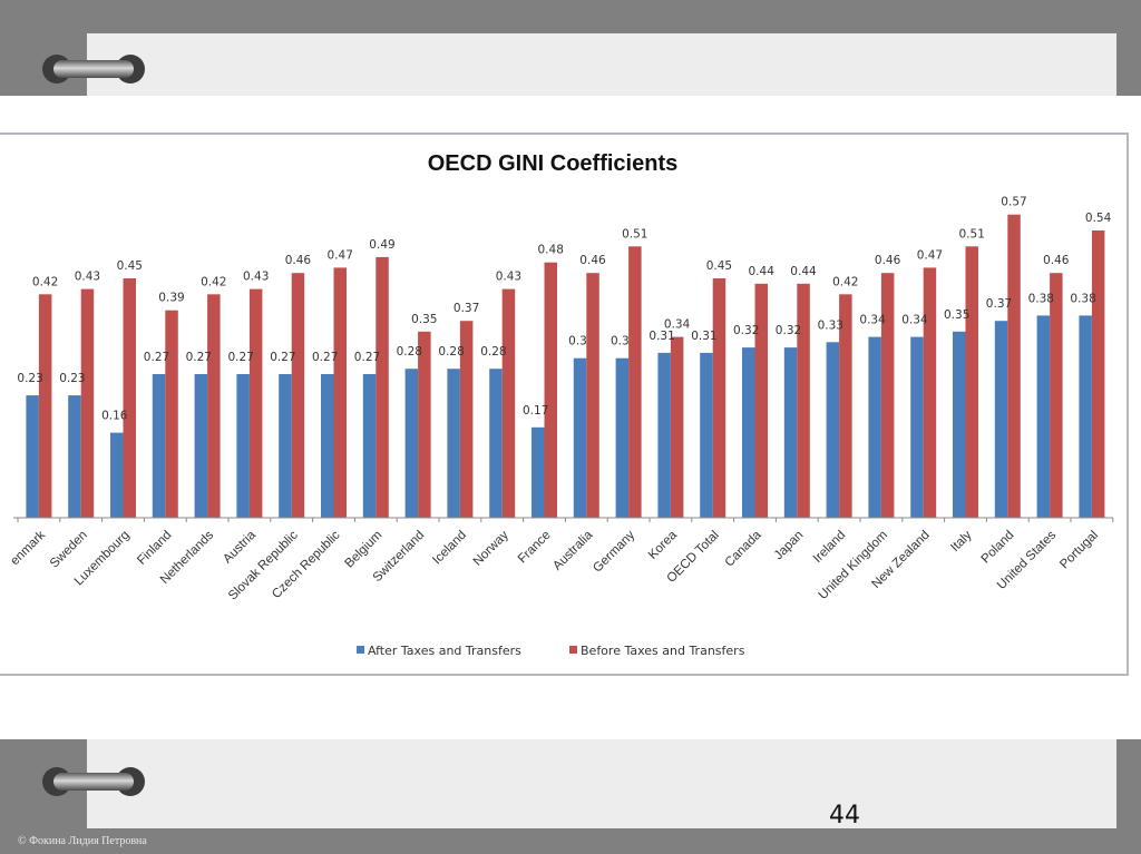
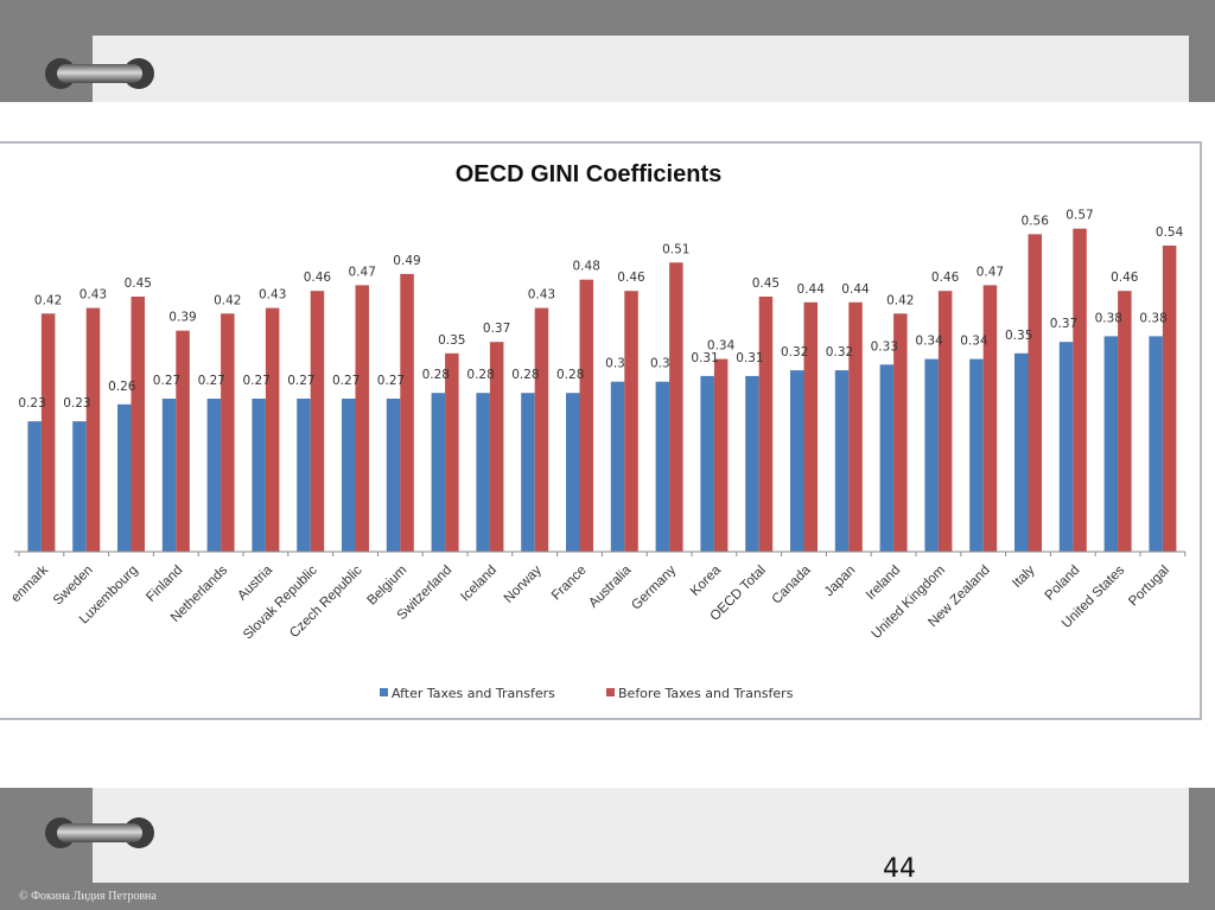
After Taxes and Transfers/Luxembourg: 0.16 -> 0.26
After Taxes and Transfers/France: 0.17 -> 0.28
Before Taxes and Transfers/Italy: 0.51 -> 0.56
